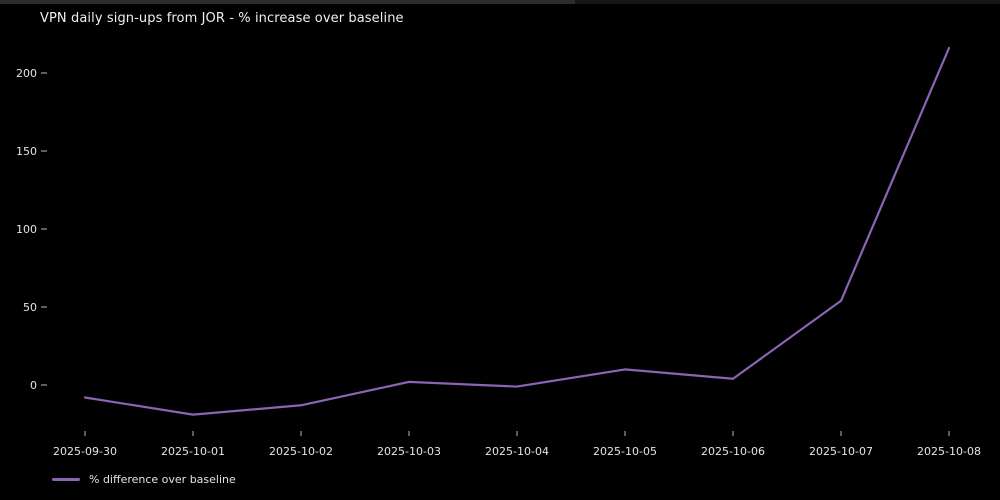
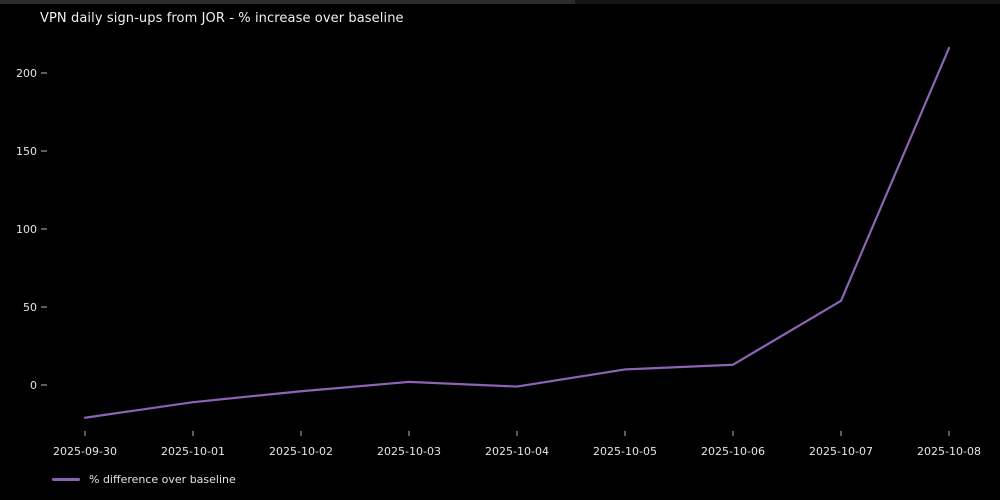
2025-09-30: -8 -> -21
2025-10-01: -19 -> -11
2025-10-02: -13 -> -4
2025-10-06: 4 -> 13
